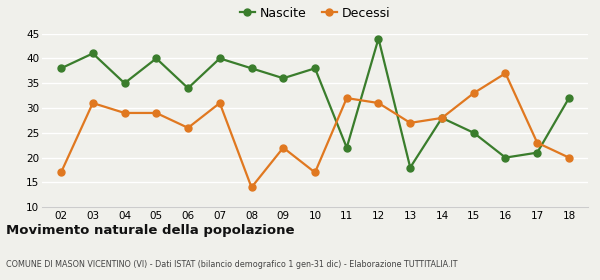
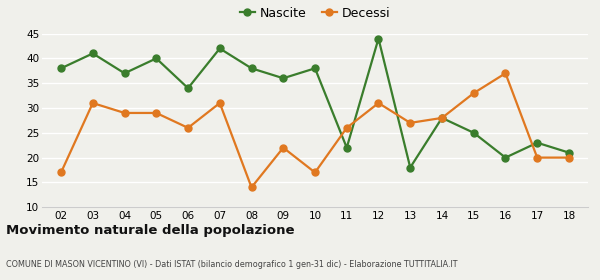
Nascite/04: 35 -> 37
Nascite/07: 40 -> 42
Decessi/11: 32 -> 26
Nascite/17: 21 -> 23
Decessi/17: 23 -> 20
Nascite/18: 32 -> 21
